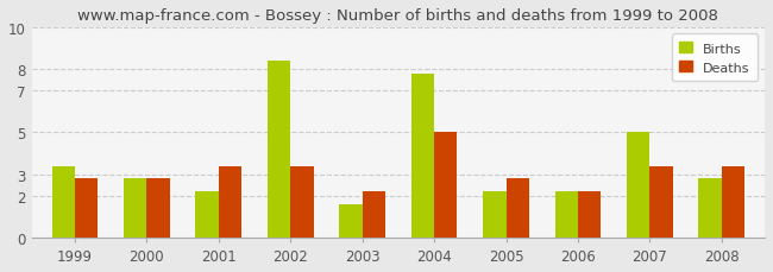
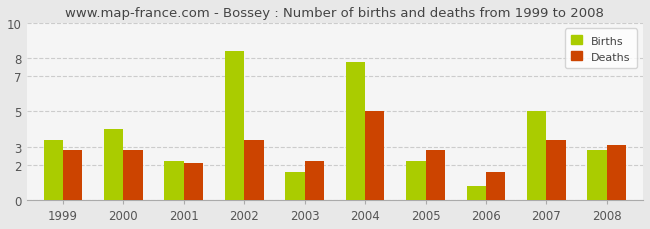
Births/2000: 2.8 -> 4.0
Deaths/2001: 3.4 -> 2.1
Births/2006: 2.2 -> 0.8
Deaths/2006: 2.2 -> 1.6
Deaths/2008: 3.4 -> 3.1
